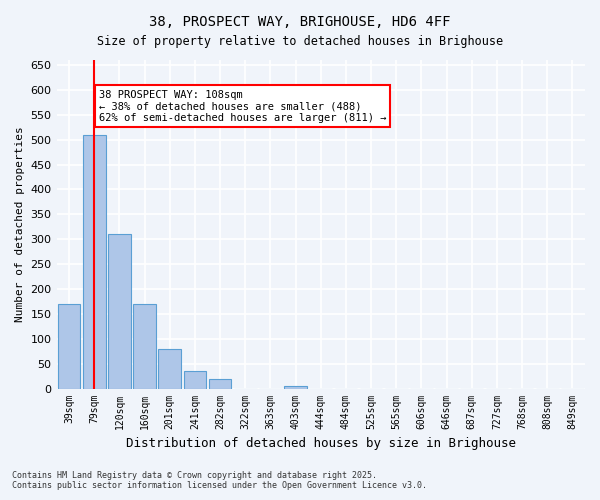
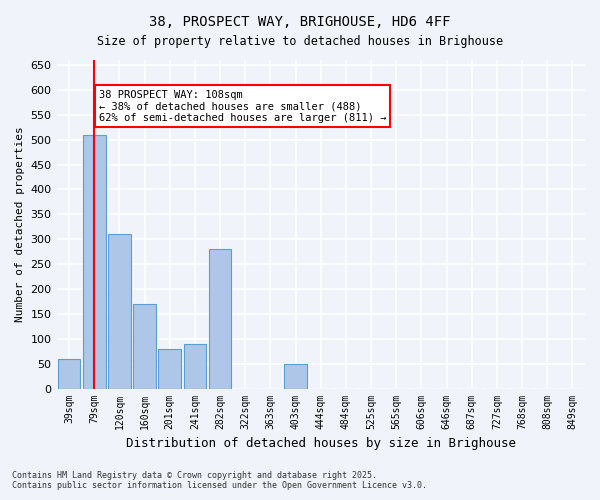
39sqm: 170 -> 60
241sqm: 35 -> 90
282sqm: 20 -> 280
403sqm: 5 -> 50
